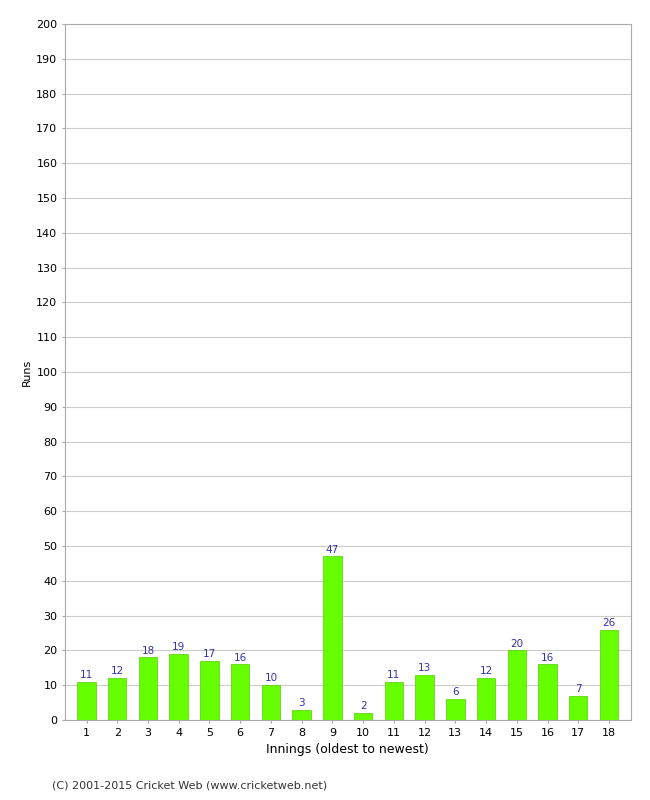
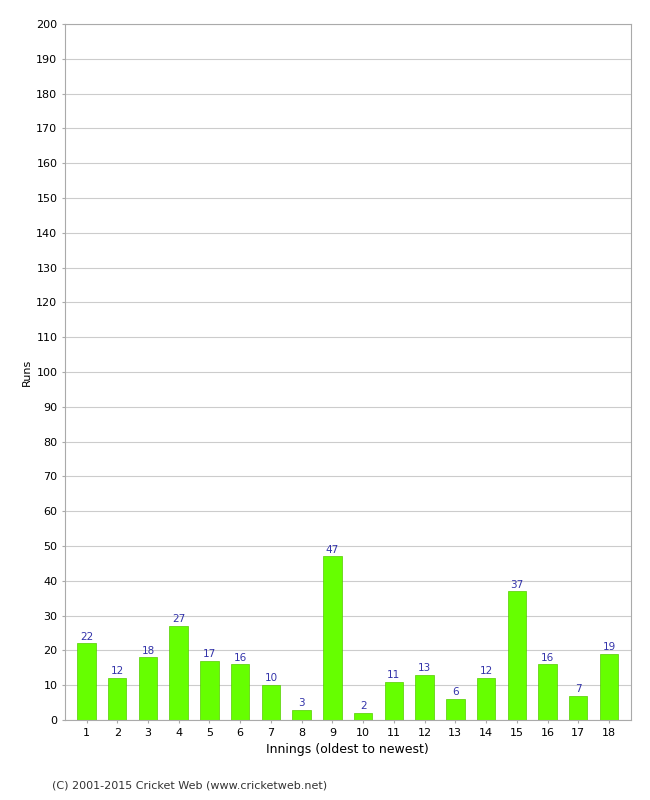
1: 11 -> 22
4: 19 -> 27
15: 20 -> 37
18: 26 -> 19
